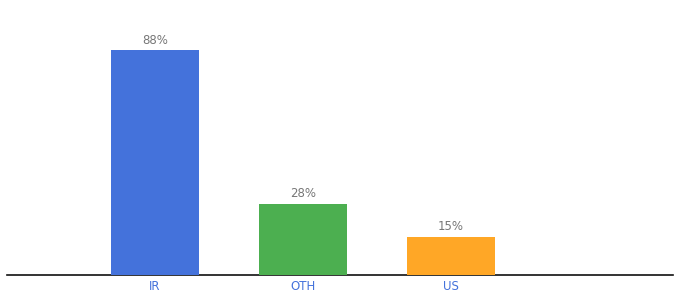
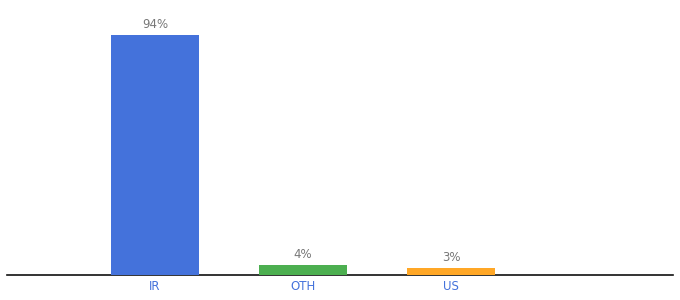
IR: 88% -> 94%
OTH: 28% -> 4%
US: 15% -> 3%
